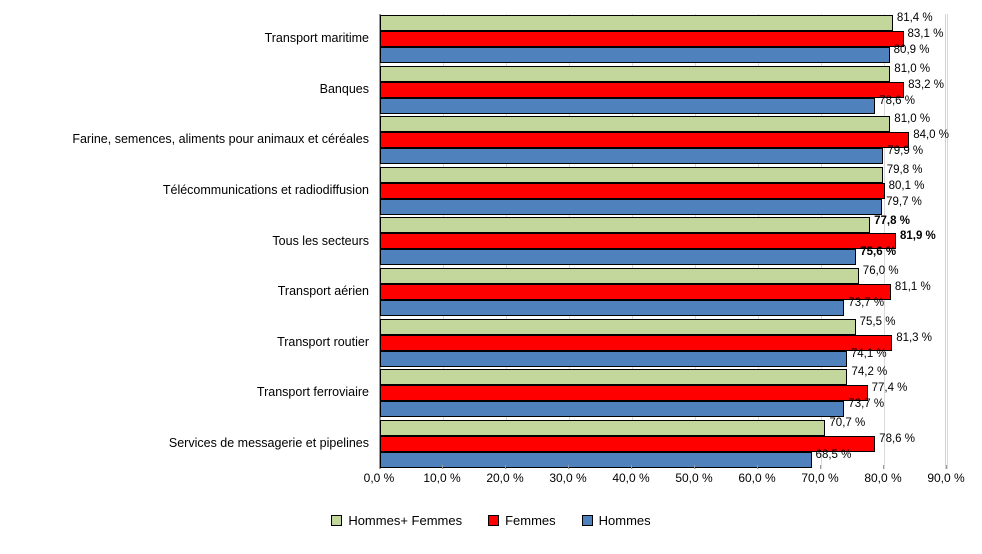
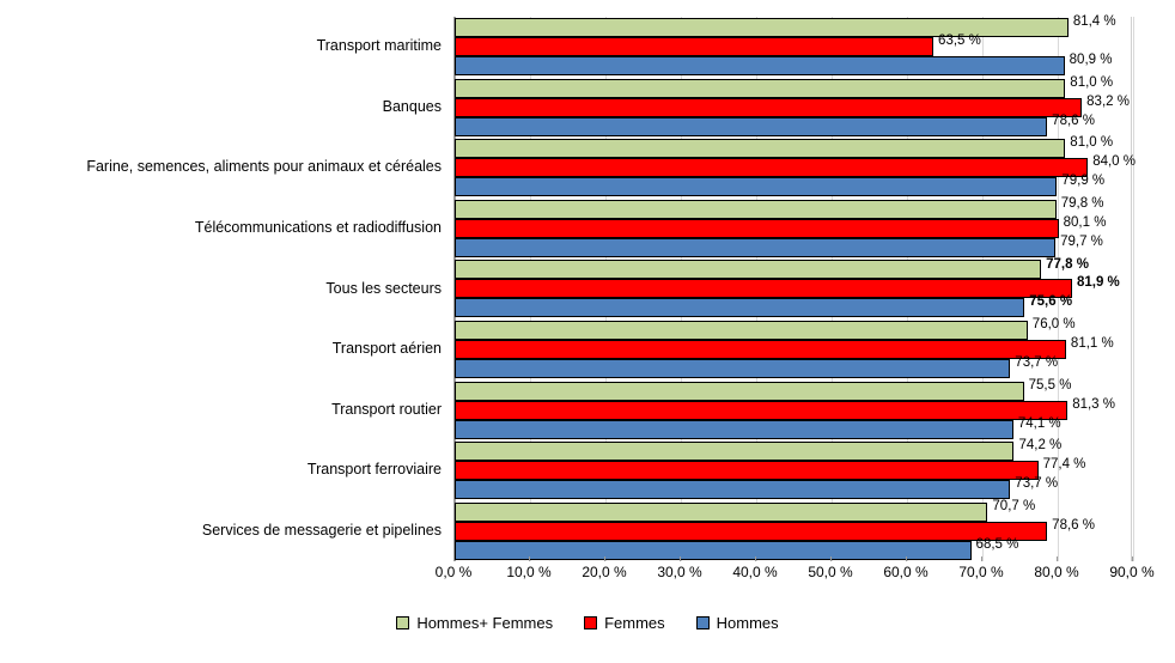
Femmes/Transport maritime: 83,1 -> 63,5
